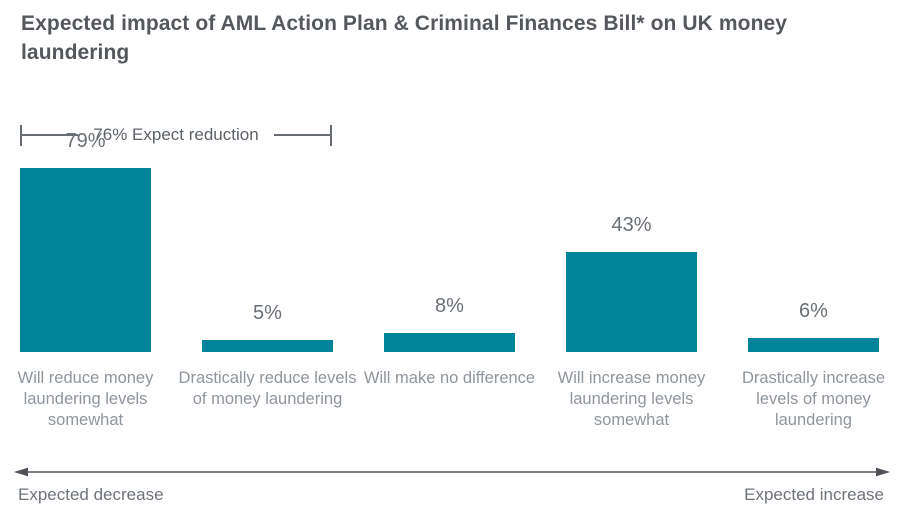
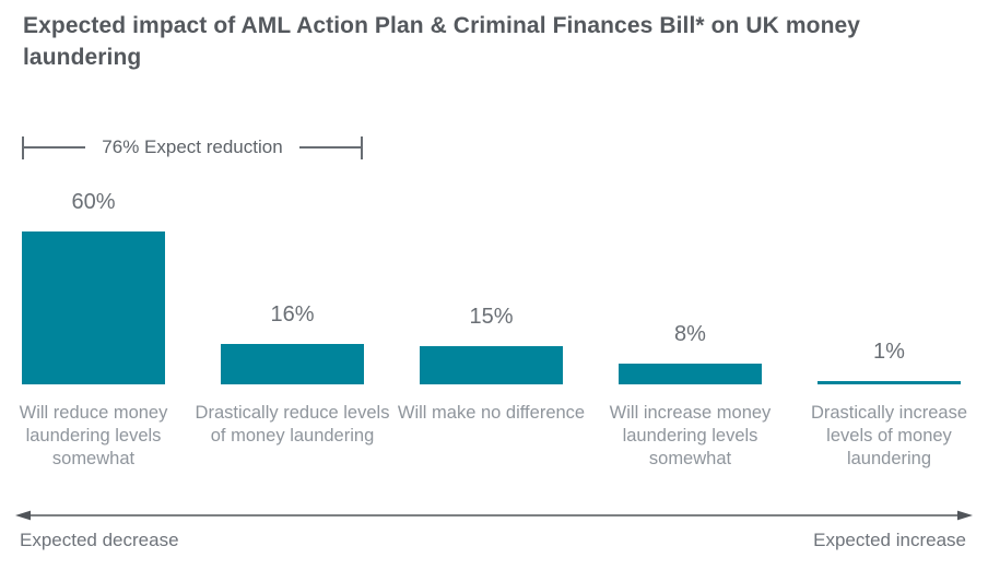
Will reduce money laundering levels somewhat: 79% -> 60%
Drastically reduce levels of money laundering: 5% -> 16%
Will make no difference: 8% -> 15%
Will increase money laundering levels somewhat: 43% -> 8%
Drastically increase levels of money laundering: 6% -> 1%
